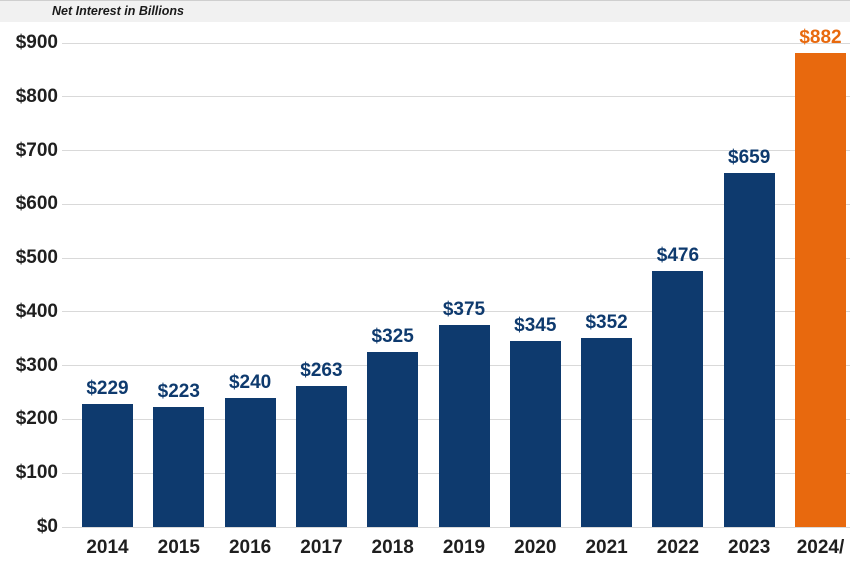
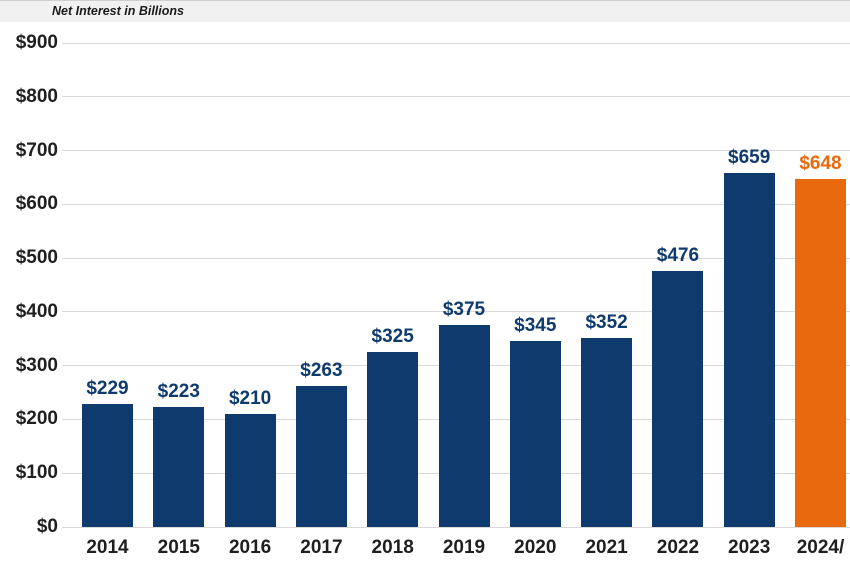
2016: $240 -> $210
2024/: $882 -> $648
